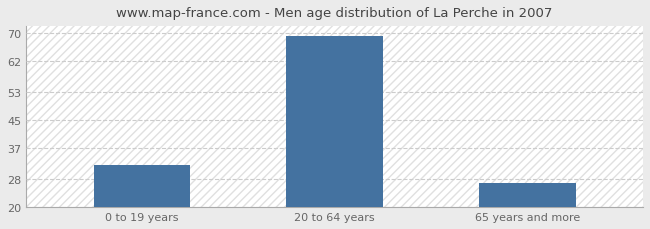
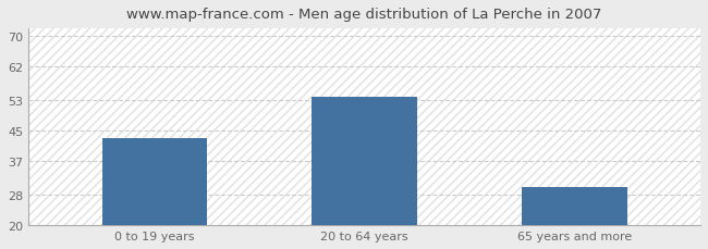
0 to 19 years: 32 -> 43
20 to 64 years: 69 -> 54
65 years and more: 27 -> 30
